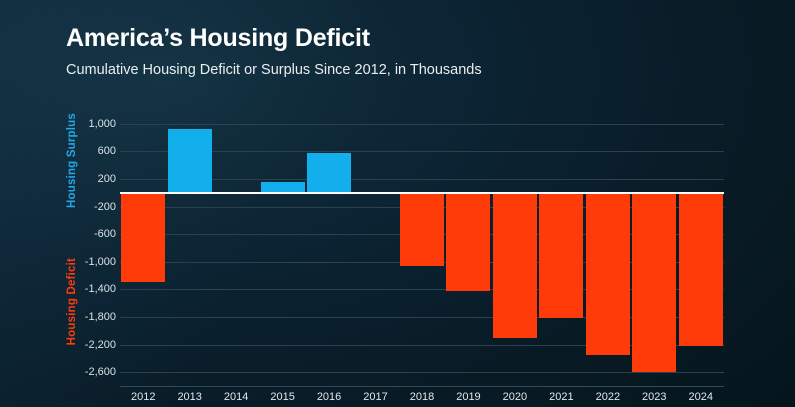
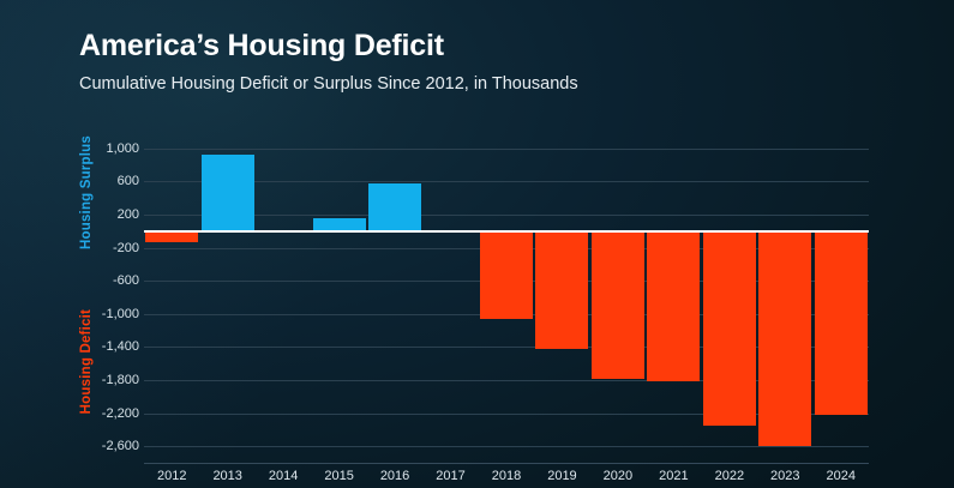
2012: -1300 -> -100
2020: -2100 -> -1800
